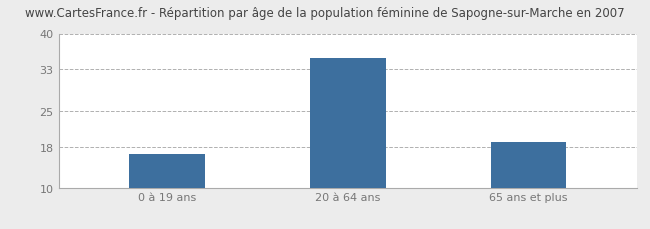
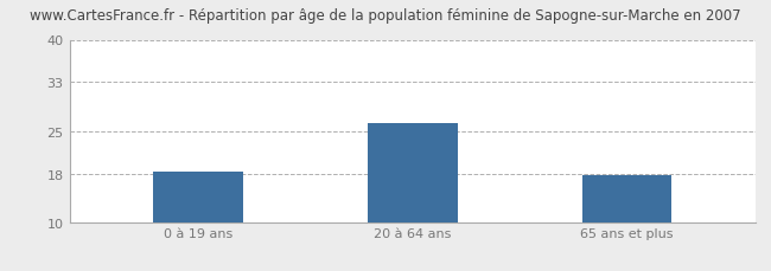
0 à 19 ans: 16.5 -> 18.2
20 à 64 ans: 35.2 -> 26.2
65 ans et plus: 18.8 -> 17.8
